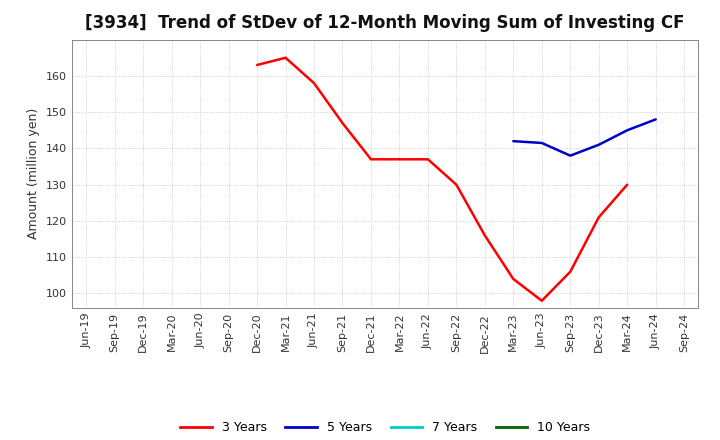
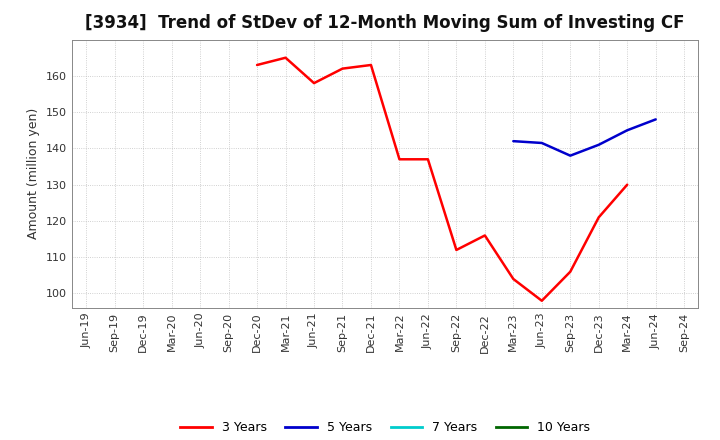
3 Years/Sep-21: 147 -> 162
3 Years/Dec-21: 137 -> 163
3 Years/Sep-22: 130 -> 112
